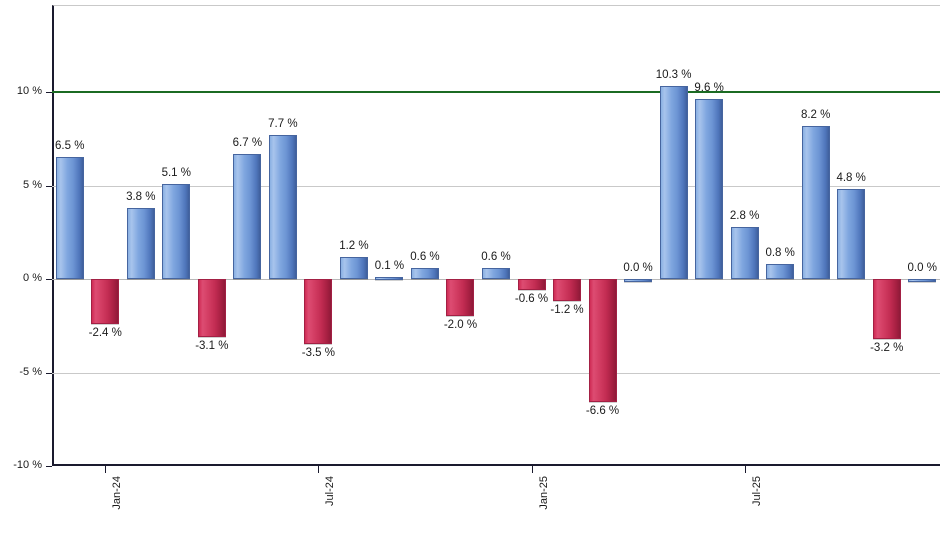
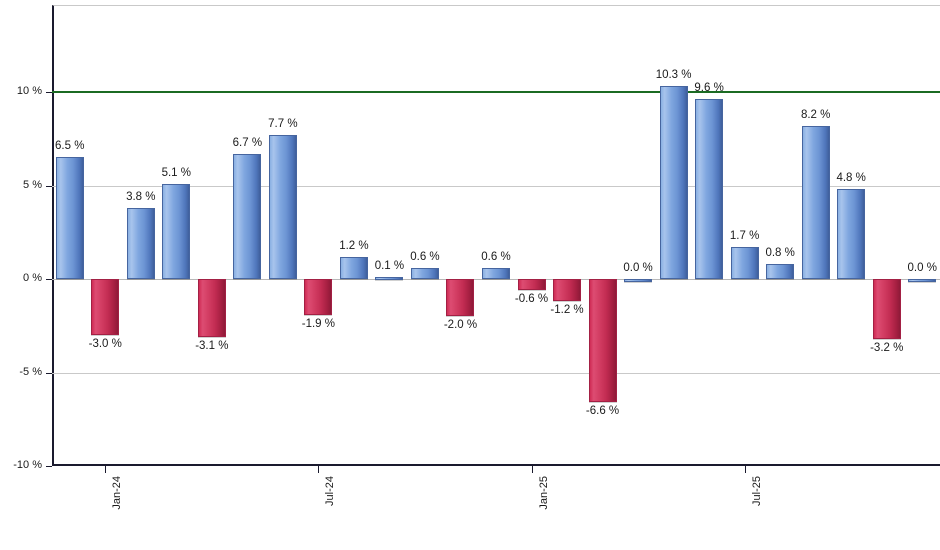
Jan-24: -2.4 -> -3.0
Jul-24: -3.5 -> -1.9
Jul-25: 2.8 -> 1.7
